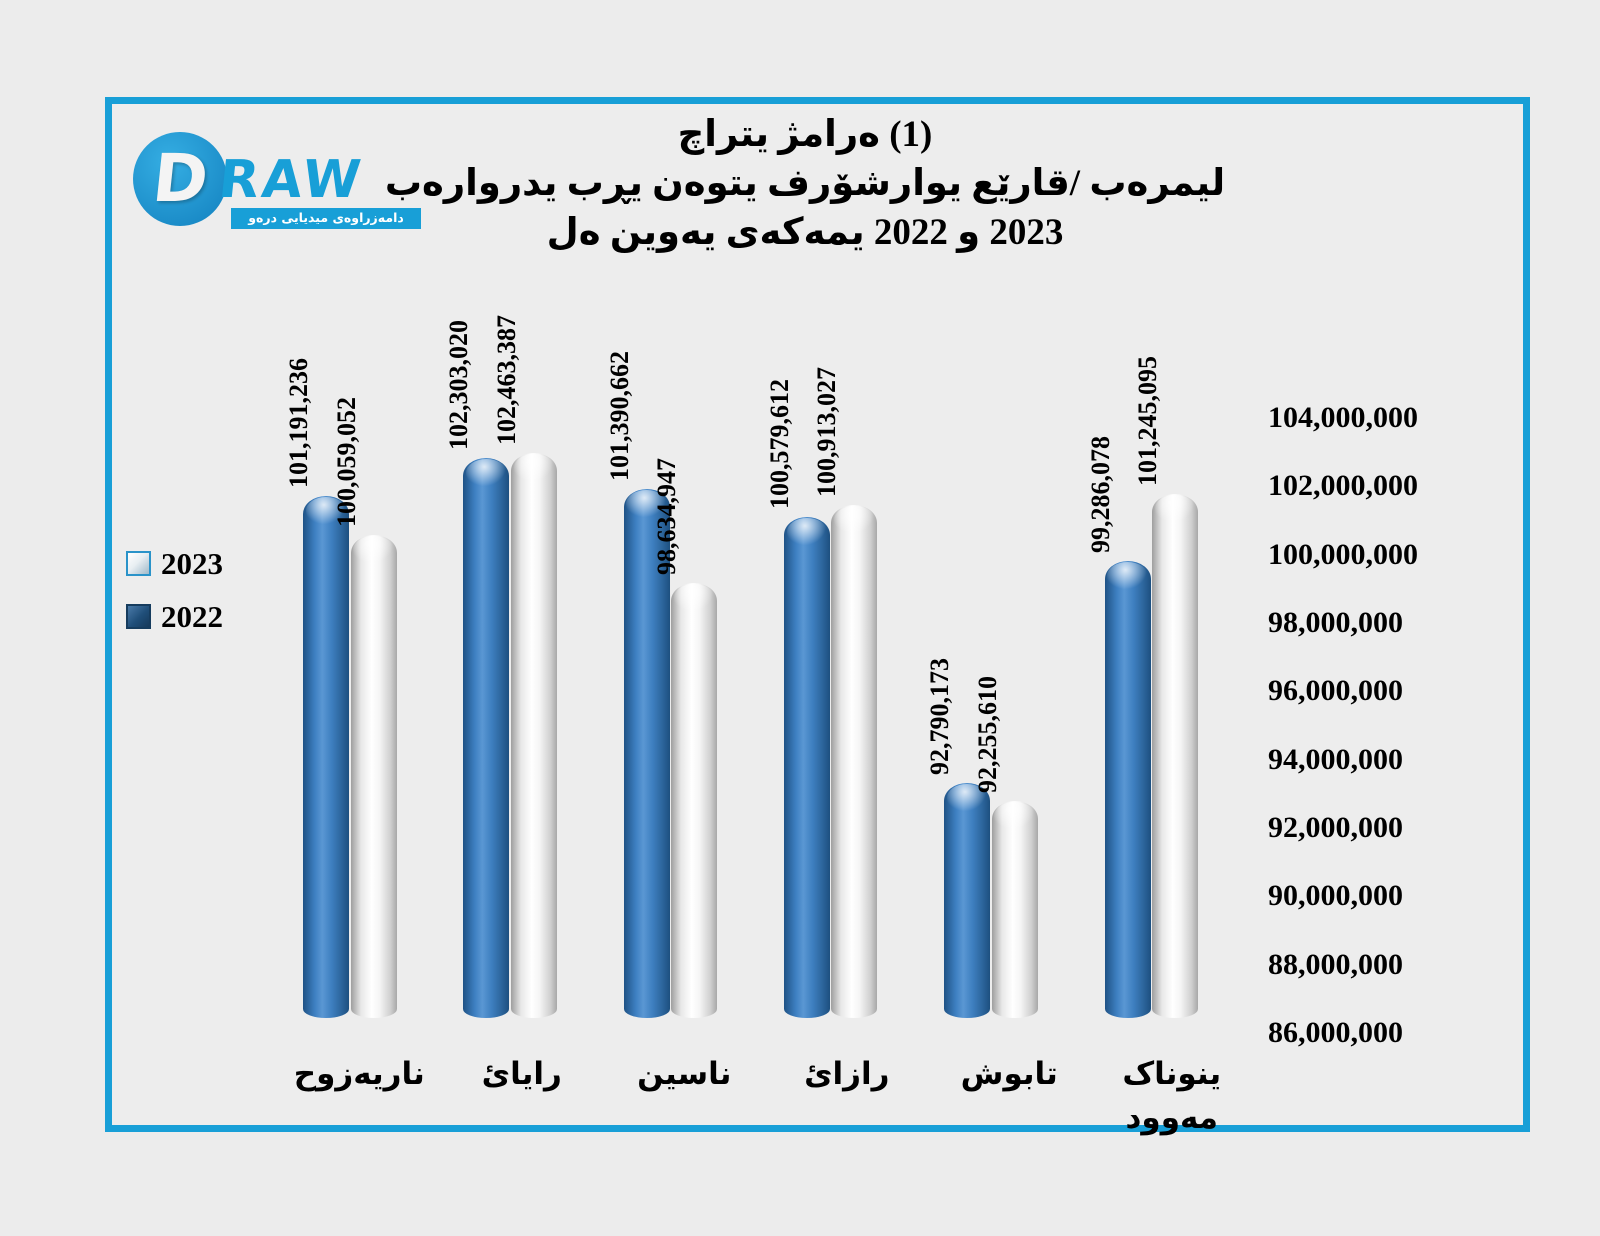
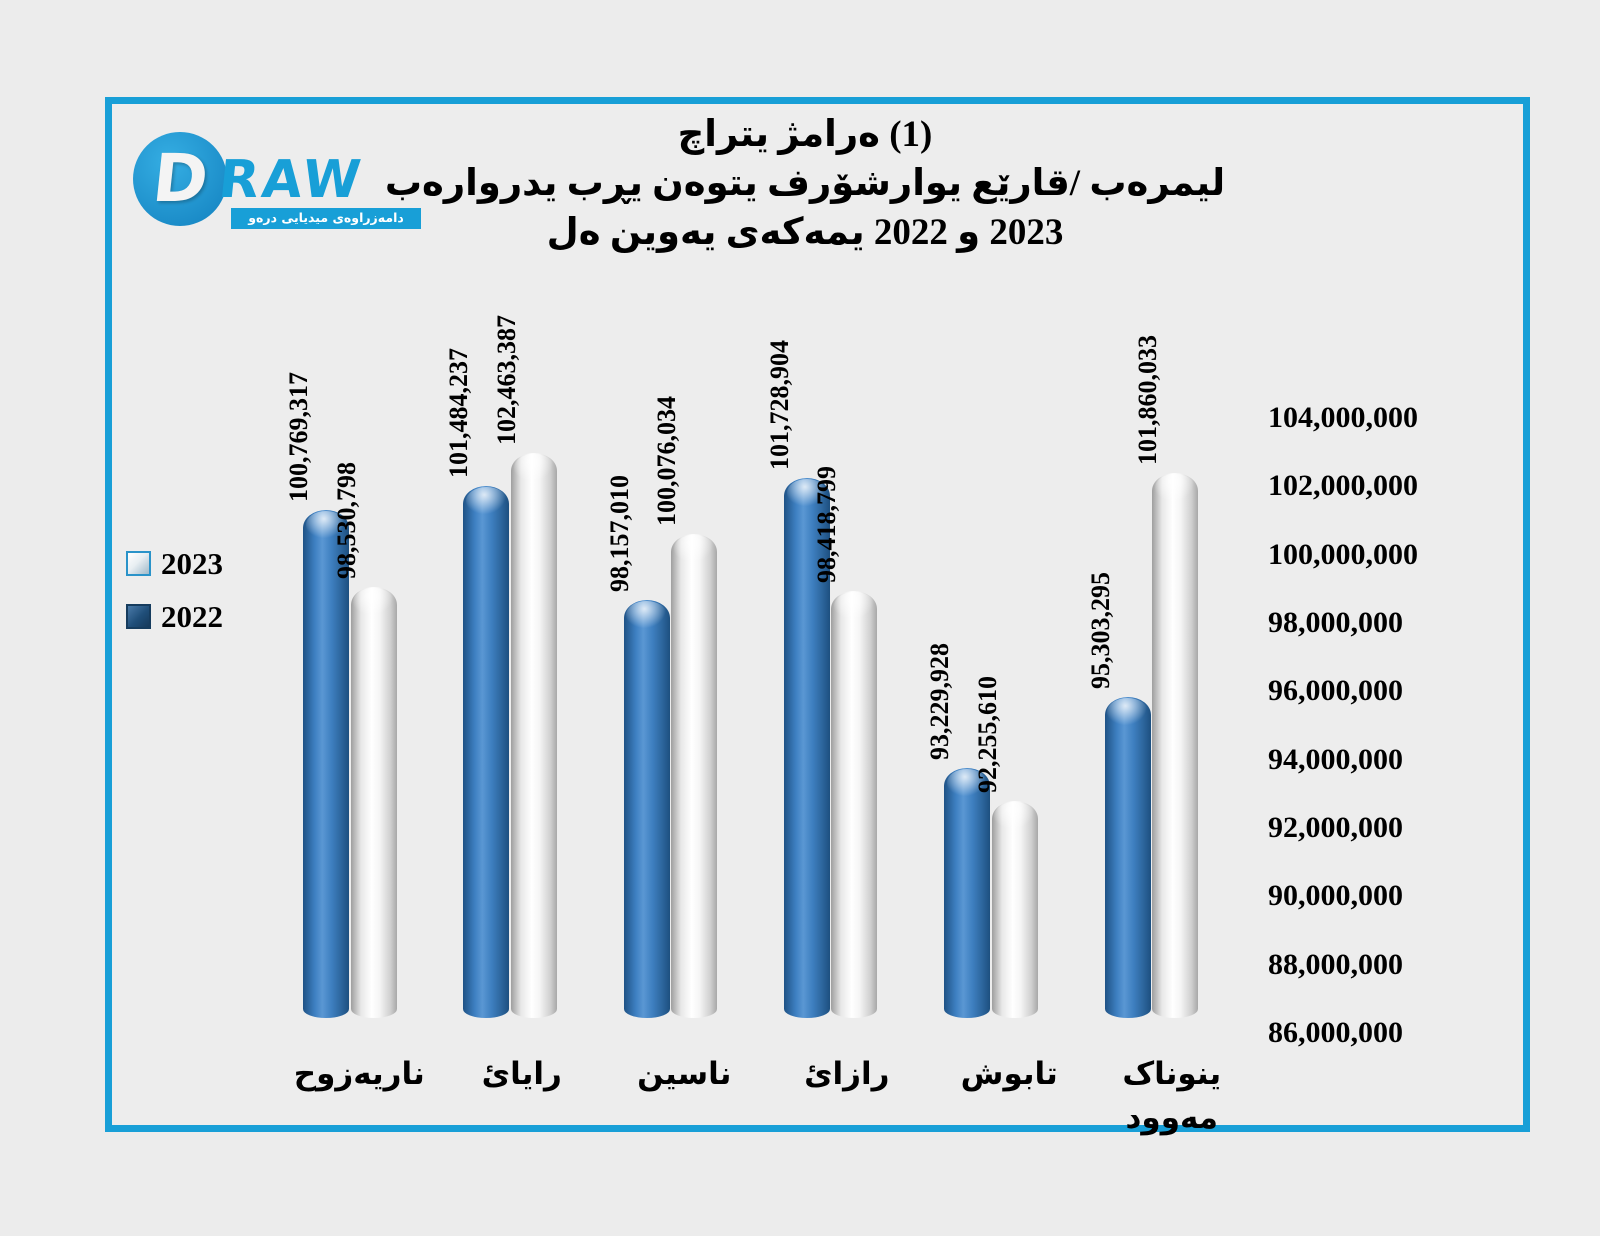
2022/حوزەیران: 101,191,236 -> 100,769,317
2023/حوزەیران: 100,059,052 -> 98,530,798
2022/ئایار: 102,303,020 -> 101,484,237
2022/نیسان: 101,390,662 -> 98,157,010
2023/نیسان: 98,634,947 -> 100,076,034
2022/ئازار: 100,579,612 -> 101,728,904
2023/ئازار: 100,913,027 -> 98,418,799
2022/شوبات: 92,790,173 -> 93,229,928
2022/کانونی دووەم: 99,286,078 -> 95,303,295
2023/کانونی دووەم: 101,245,095 -> 101,860,033
